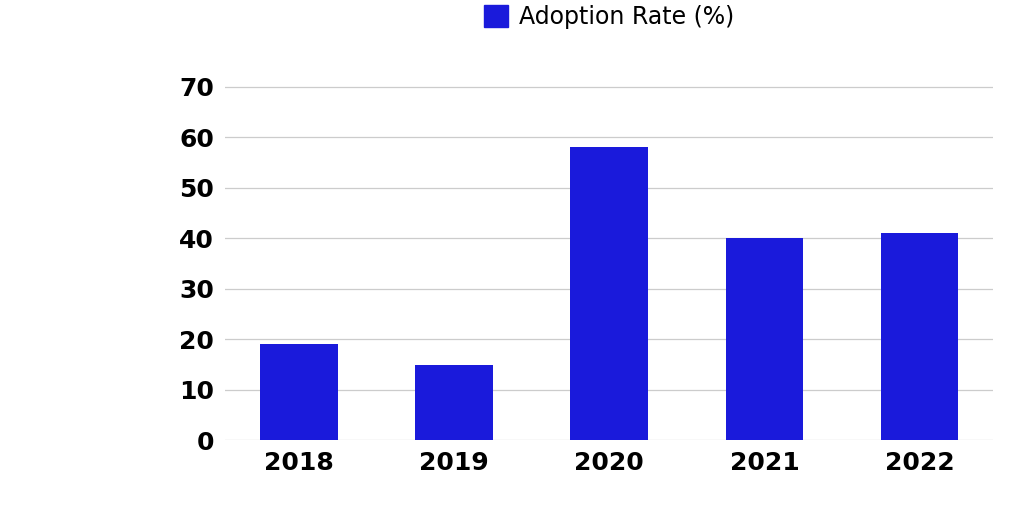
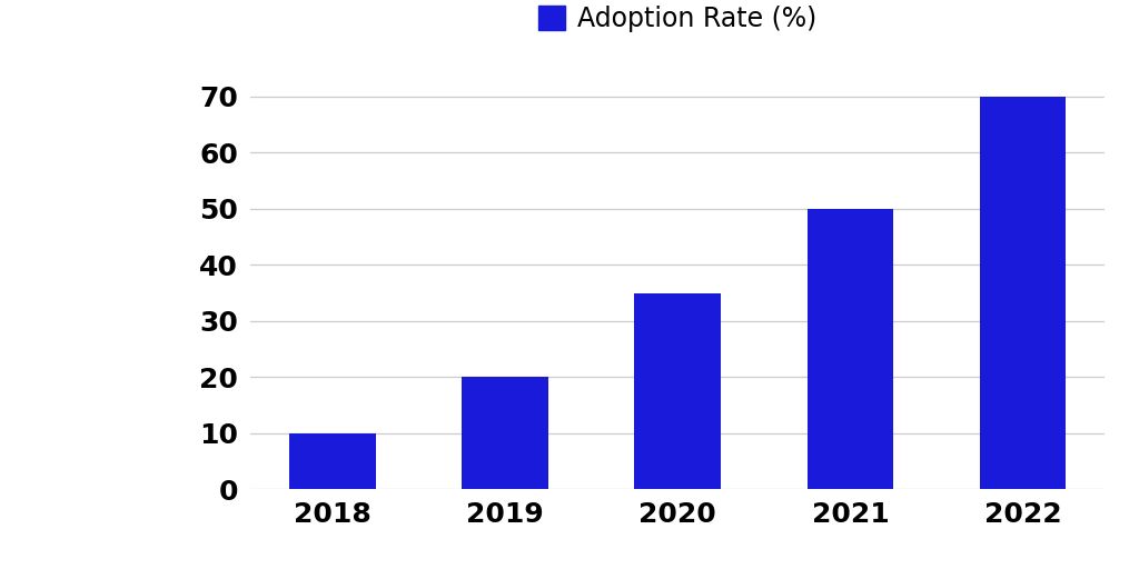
2018: 19 -> 10
2019: 15 -> 20
2020: 58 -> 35
2021: 40 -> 50
2022: 41 -> 70
